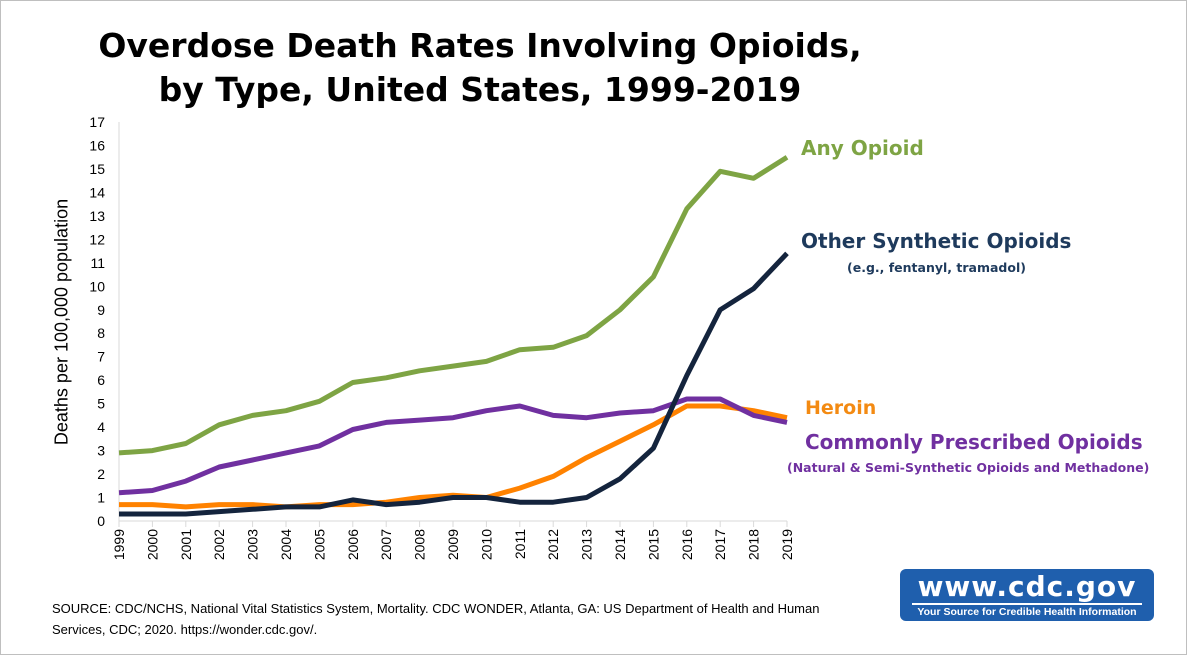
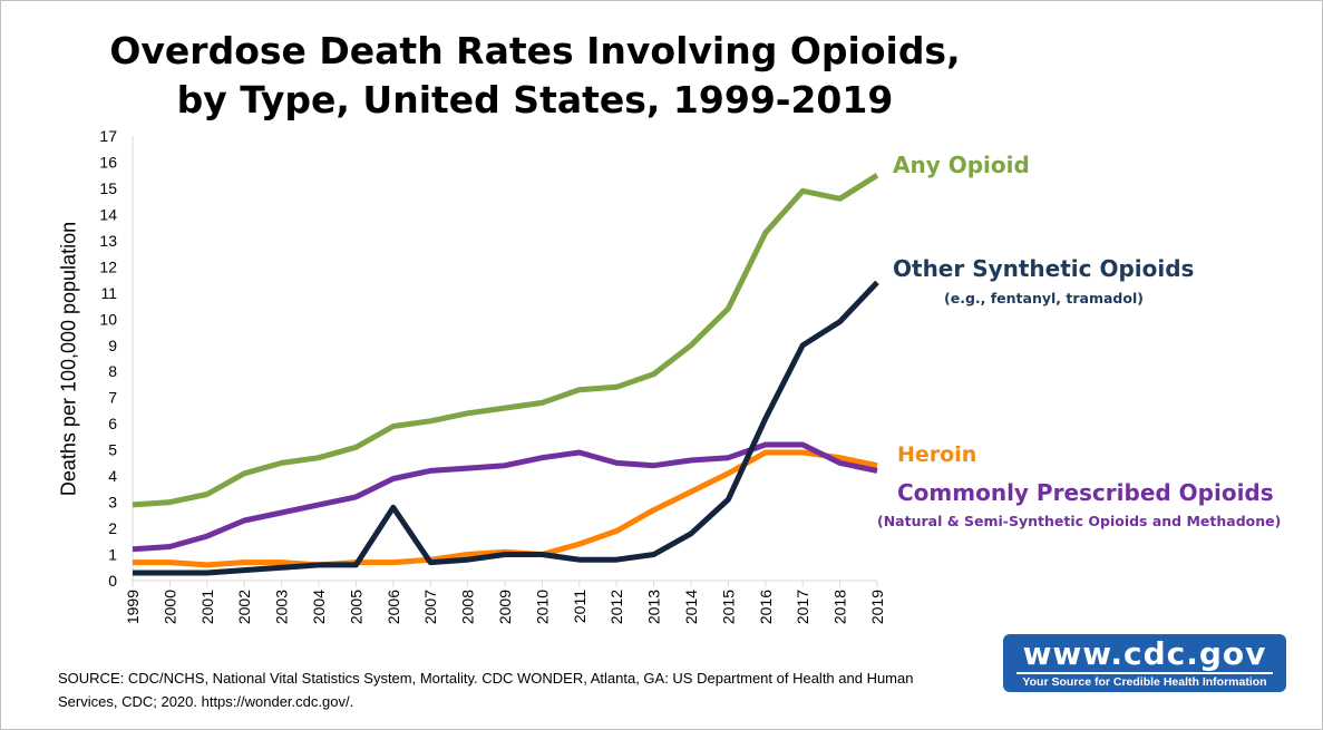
Other Synthetic Opioids/2006: 0.9 -> 2.8
